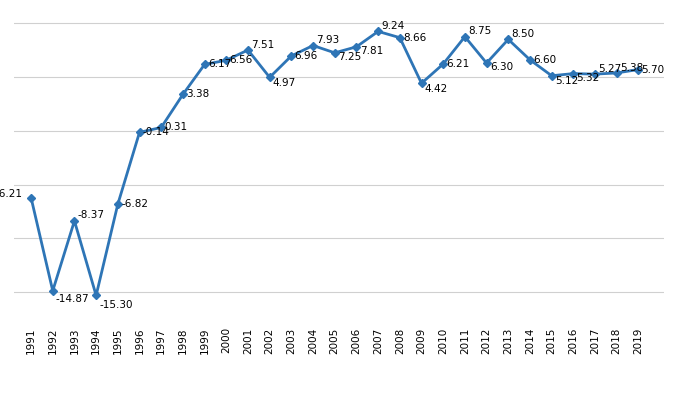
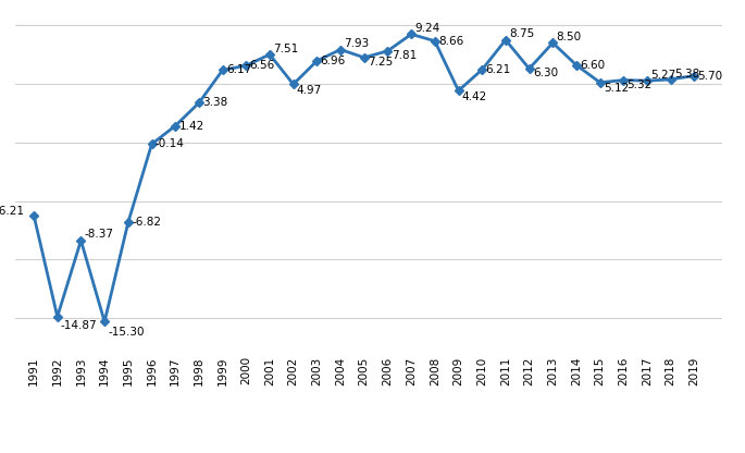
1997: 0.31 -> 1.42
